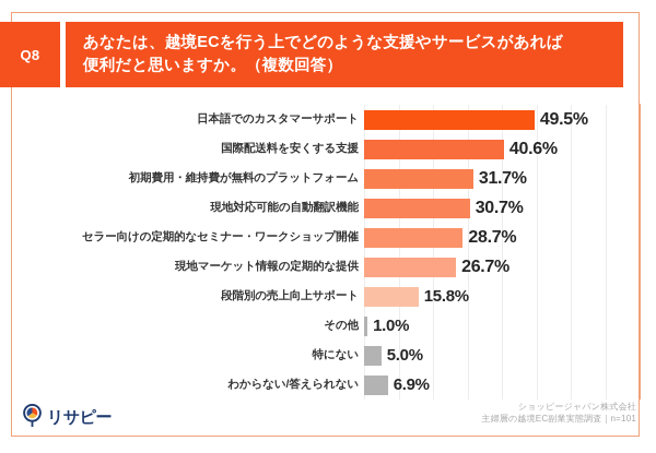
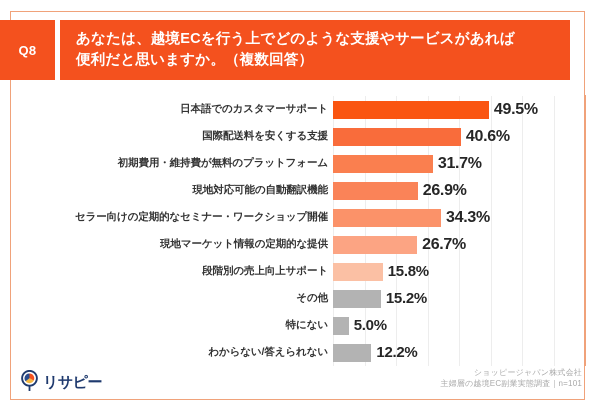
現地対応可能の自動翻訳機能: 30.7% -> 26.9%
セラー向けの定期的なセミナー・ワークショップ開催: 28.7% -> 34.3%
その他: 1.0% -> 15.2%
わからない/答えられない: 6.9% -> 12.2%
